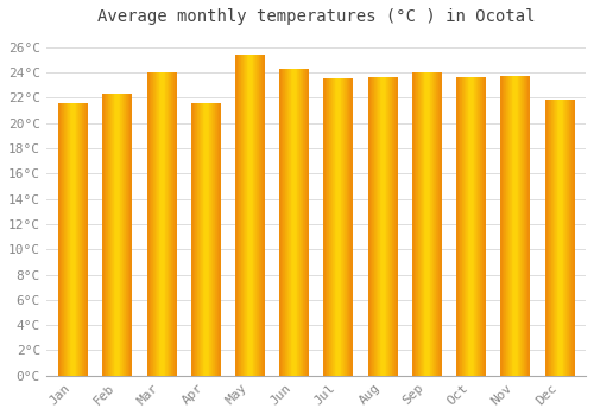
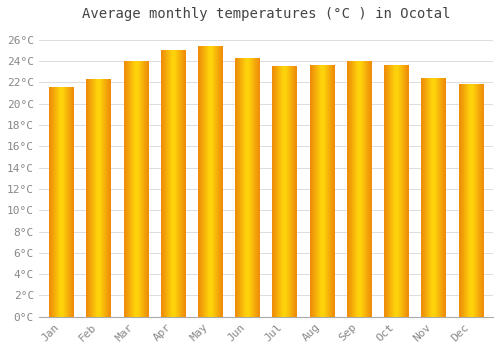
Apr: 21.5°C -> 25.0°C
Nov: 23.7°C -> 22.4°C
